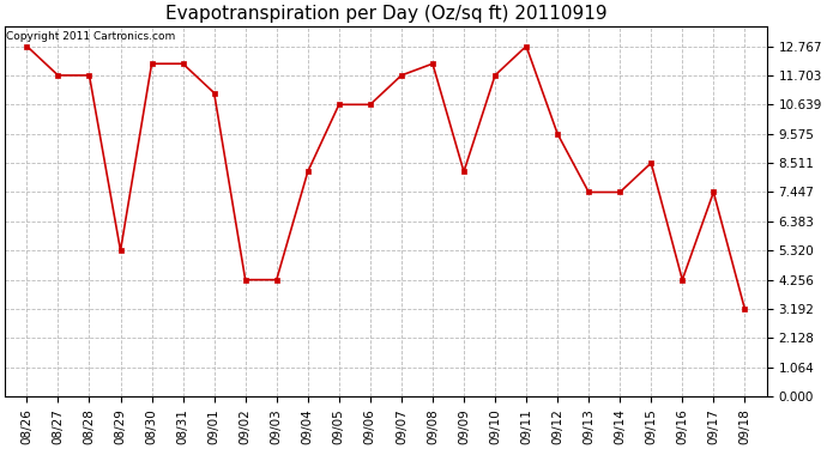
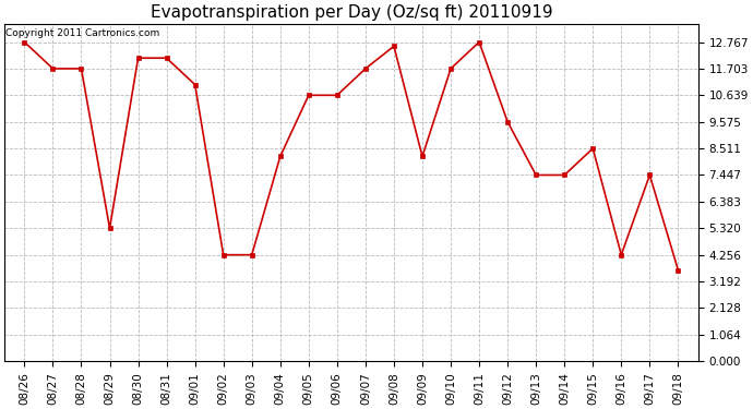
09/08: 12.13 -> 12.60
09/18: 3.19 -> 3.65
